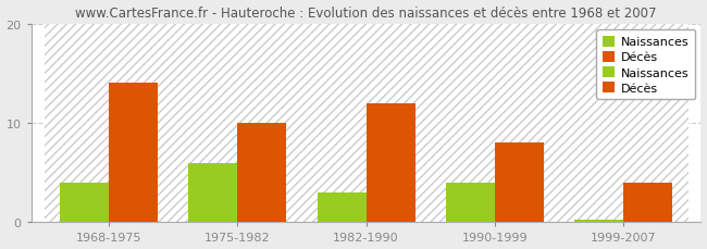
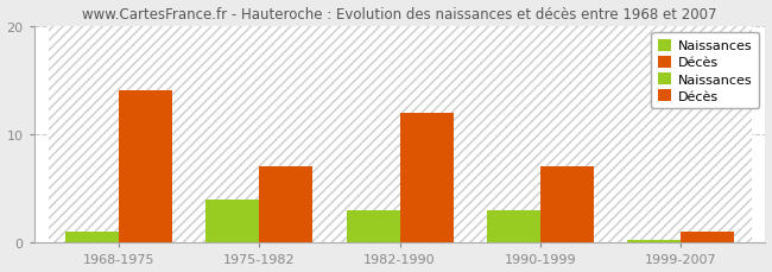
Naissances/1968-1975: 4.0 -> 1.0
Naissances/1975-1982: 6.0 -> 4.0
Décès/1975-1982: 10 -> 7
Naissances/1990-1999: 4.0 -> 3.0
Décès/1990-1999: 8 -> 7
Décès/1999-2007: 4 -> 1
